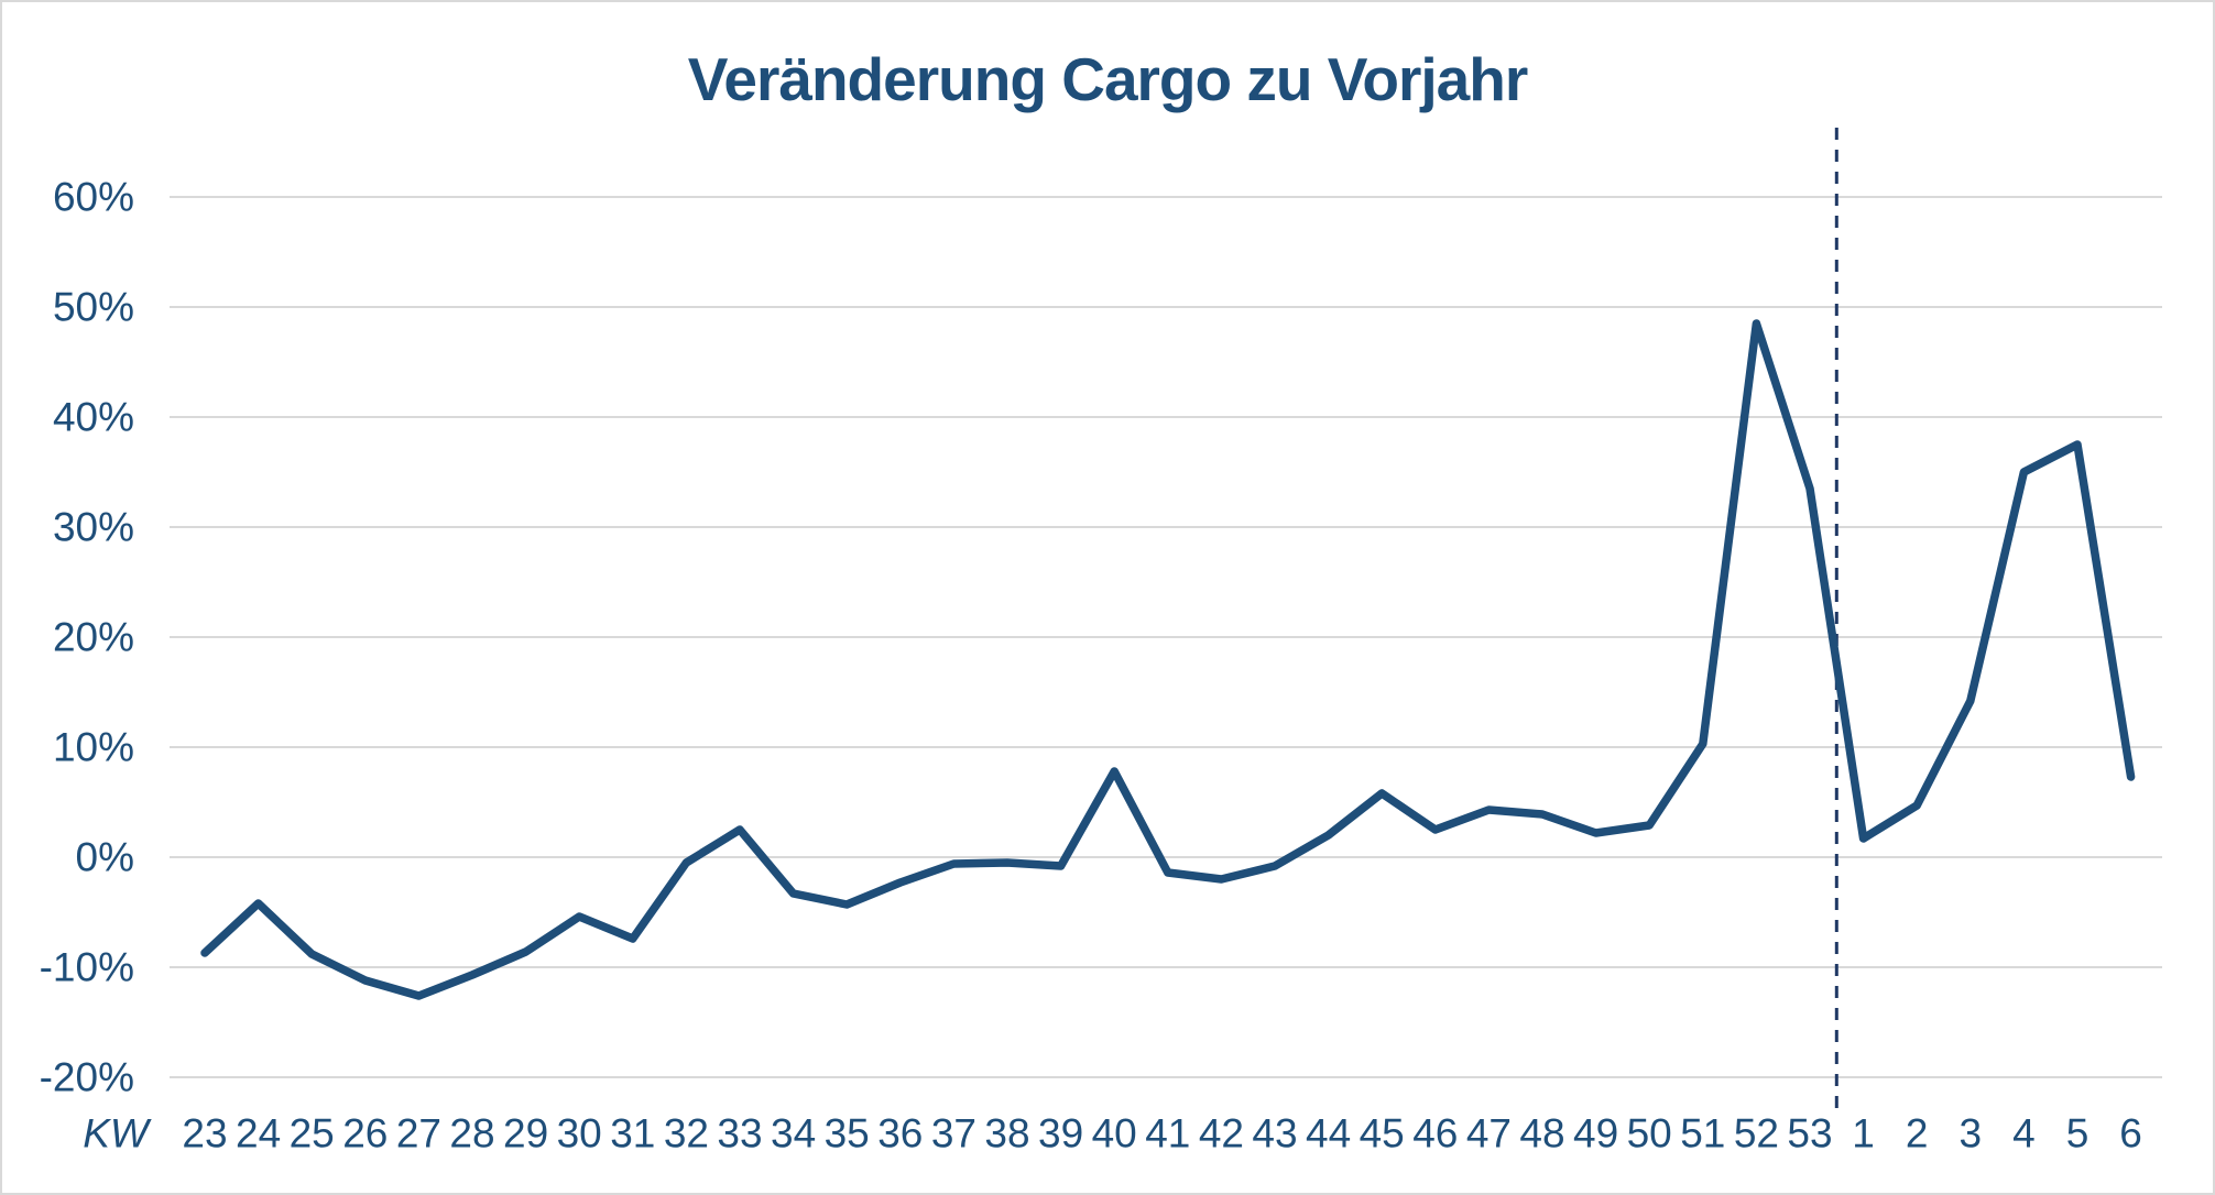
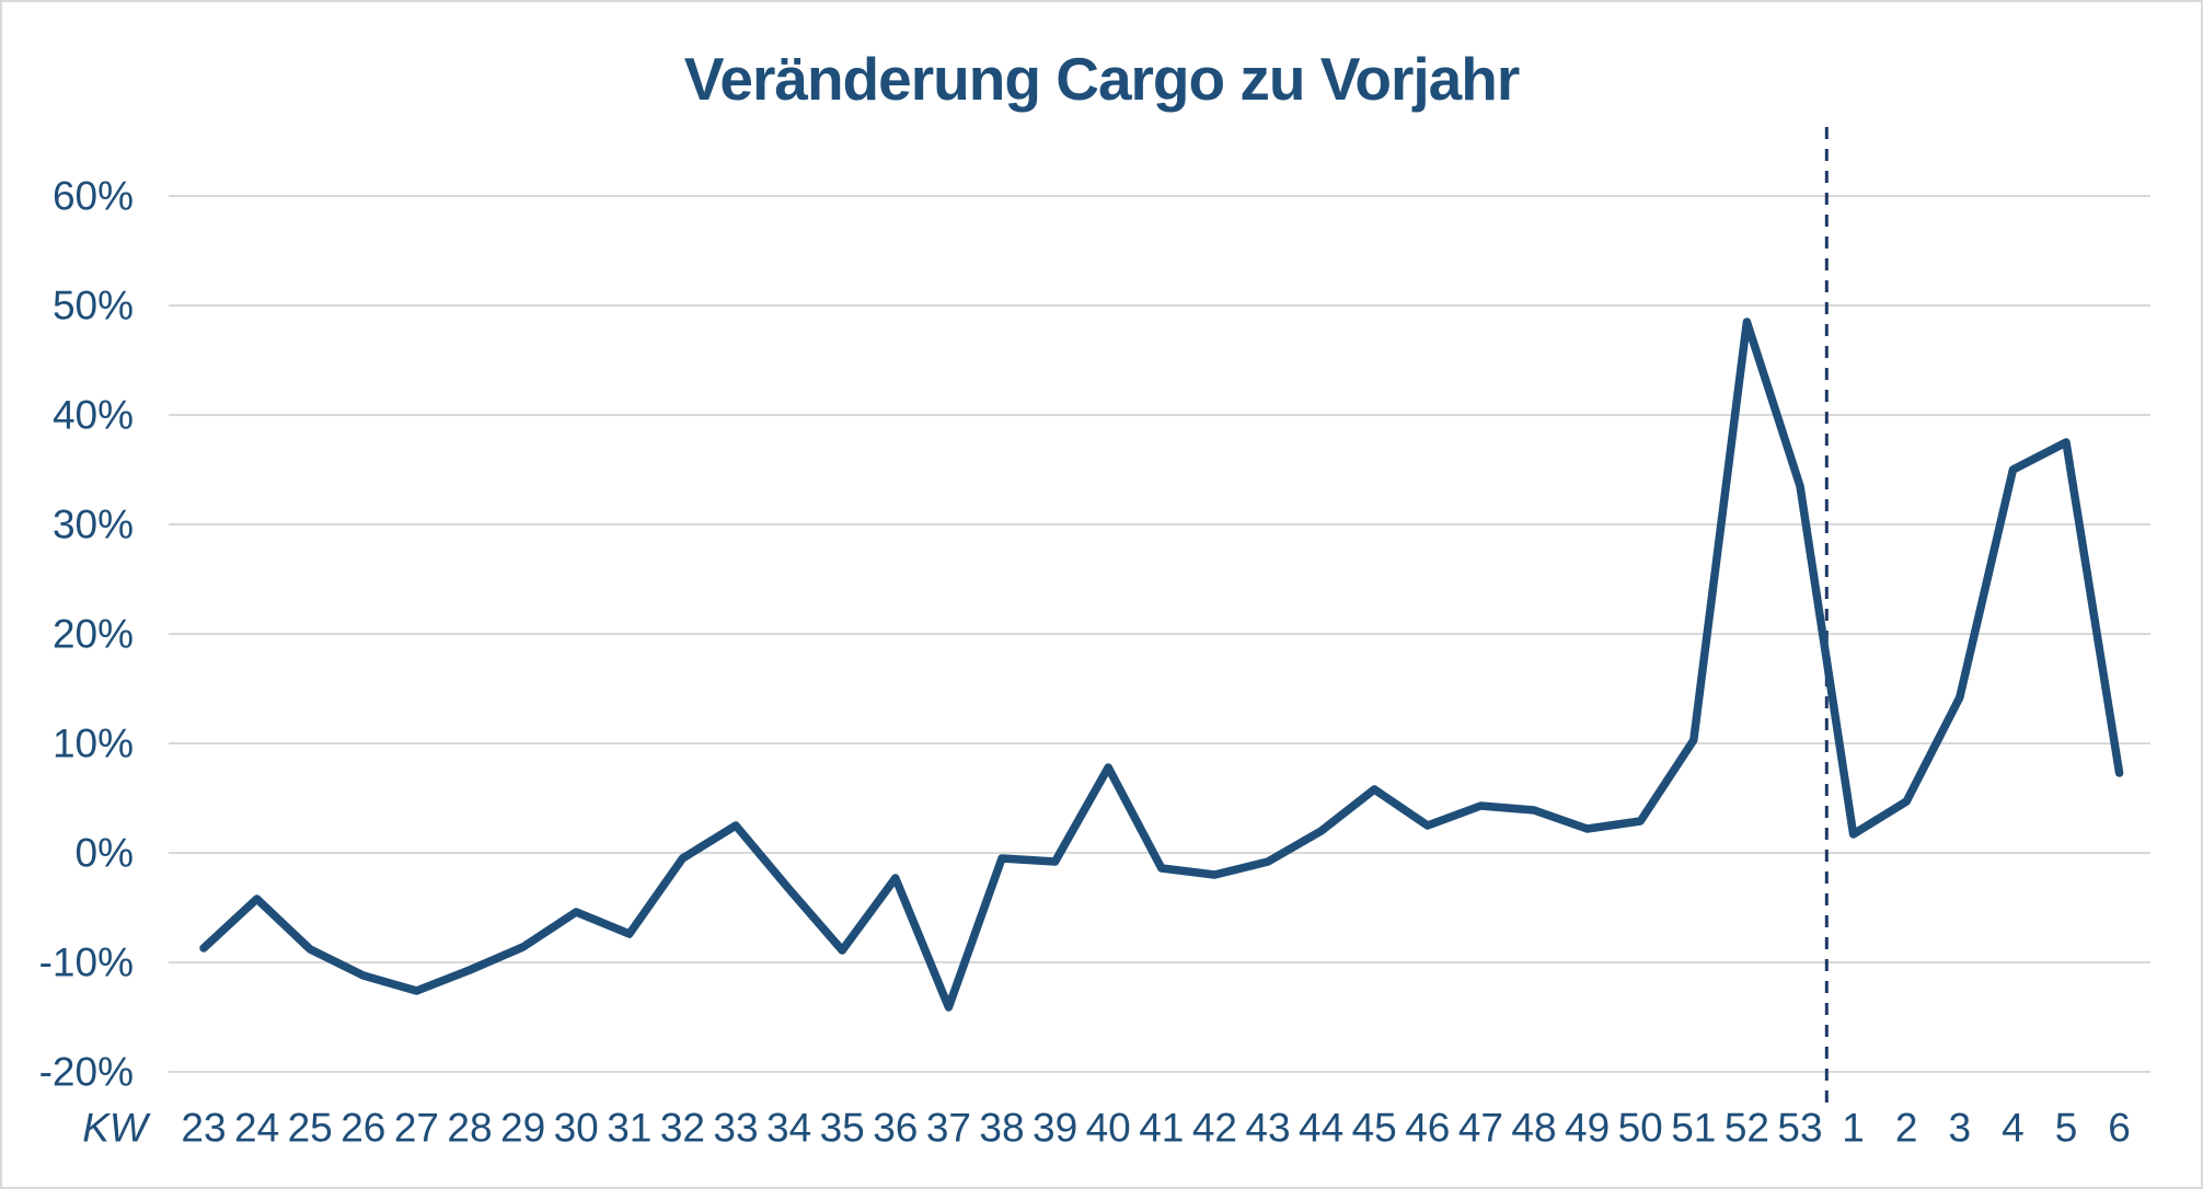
35: -4.3% -> -8.9%
37: -0.6% -> -14.1%
